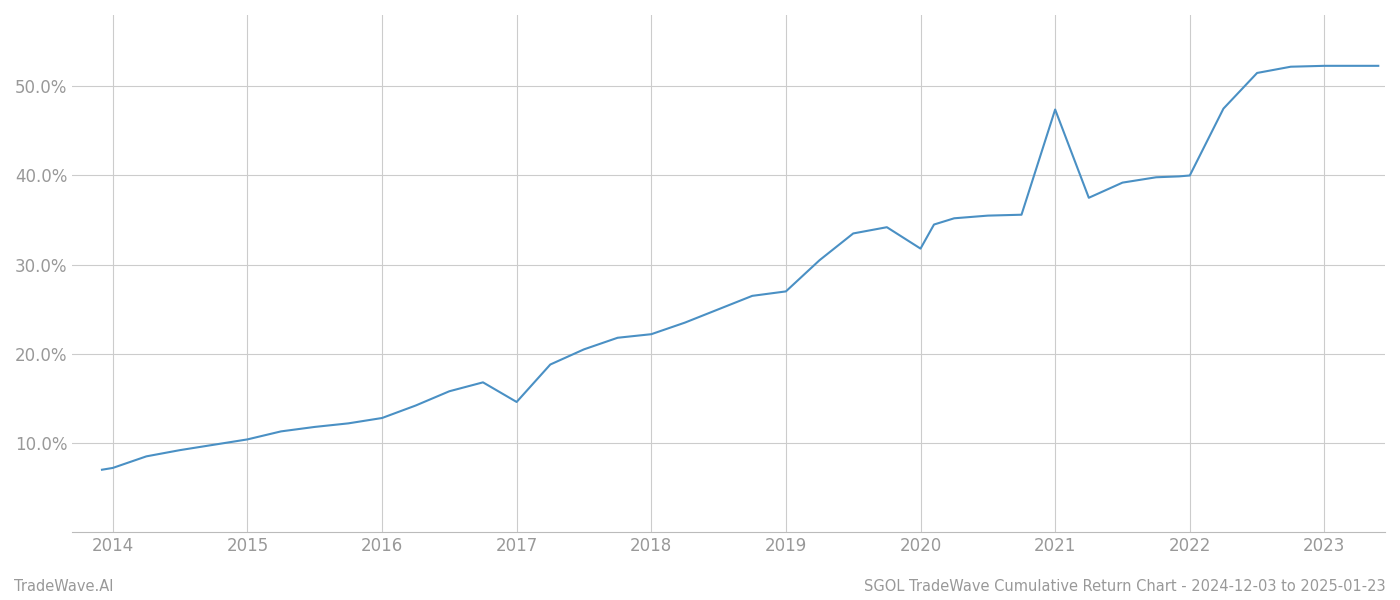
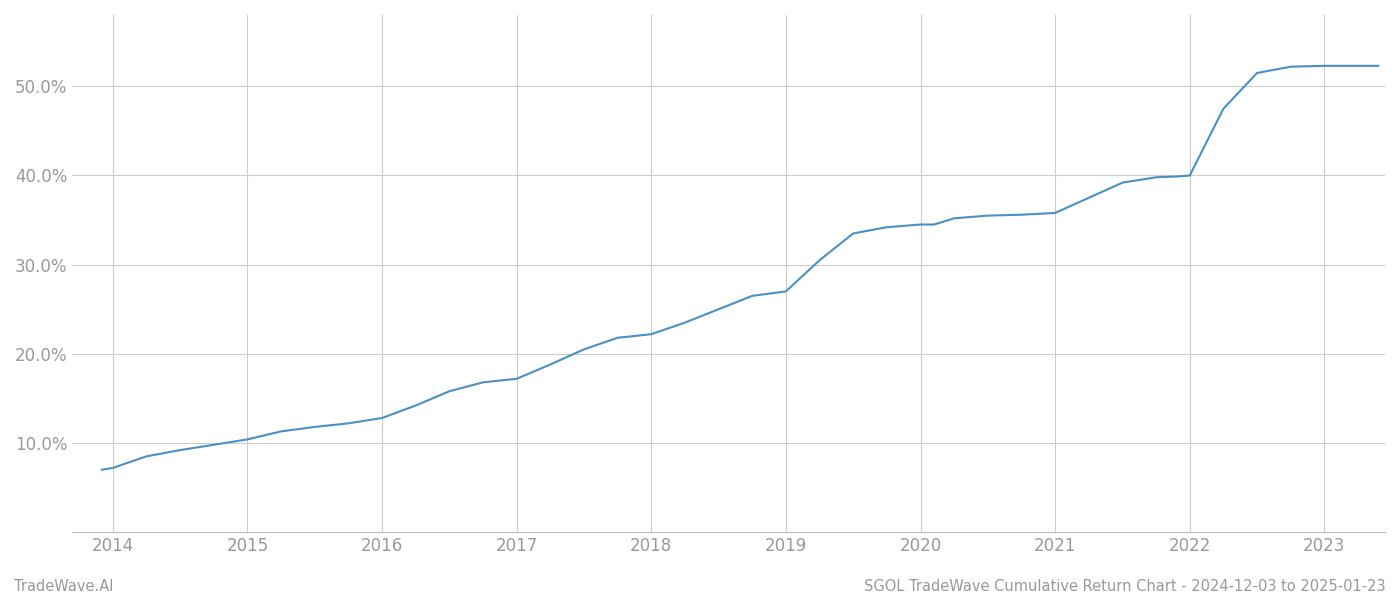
2017: 14.6% -> 17.2%
2020: 31.8% -> 34.5%
2021: 47.4% -> 35.8%
